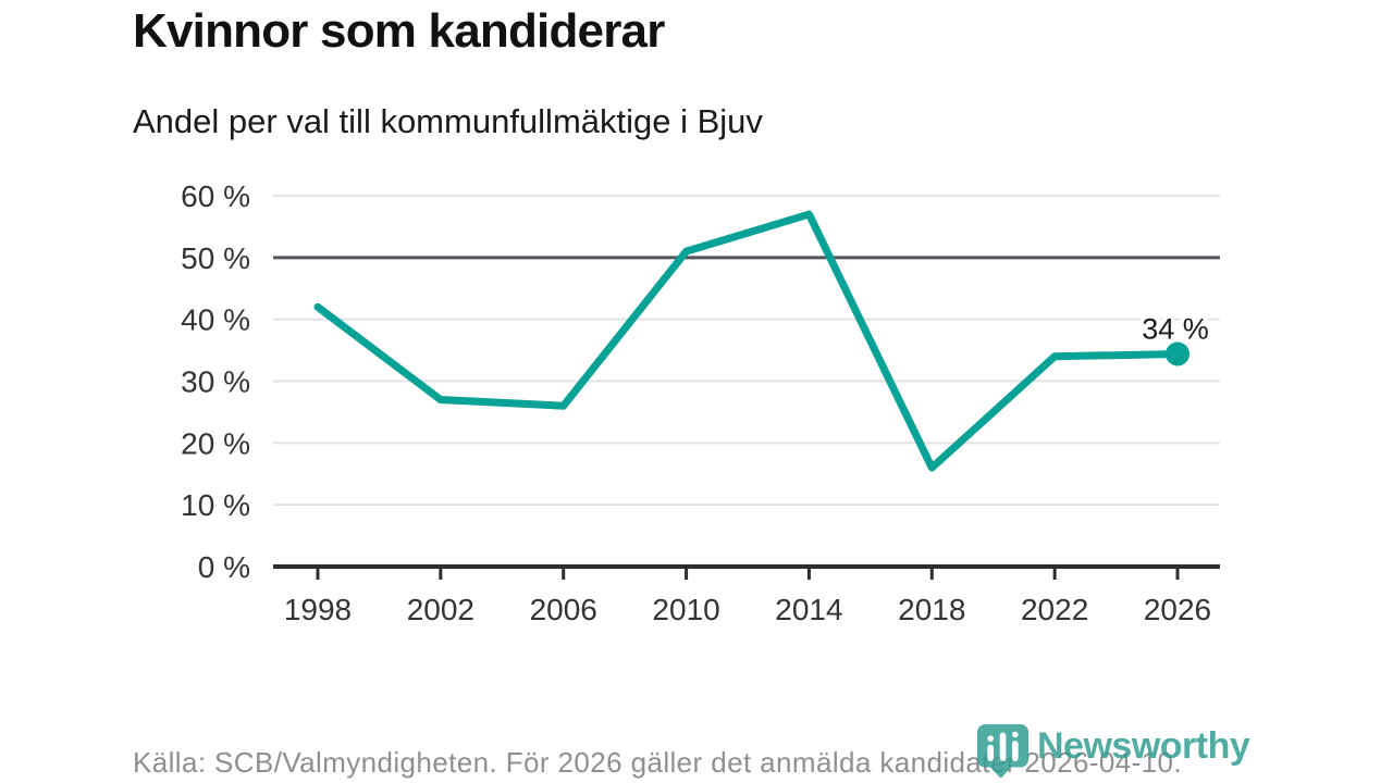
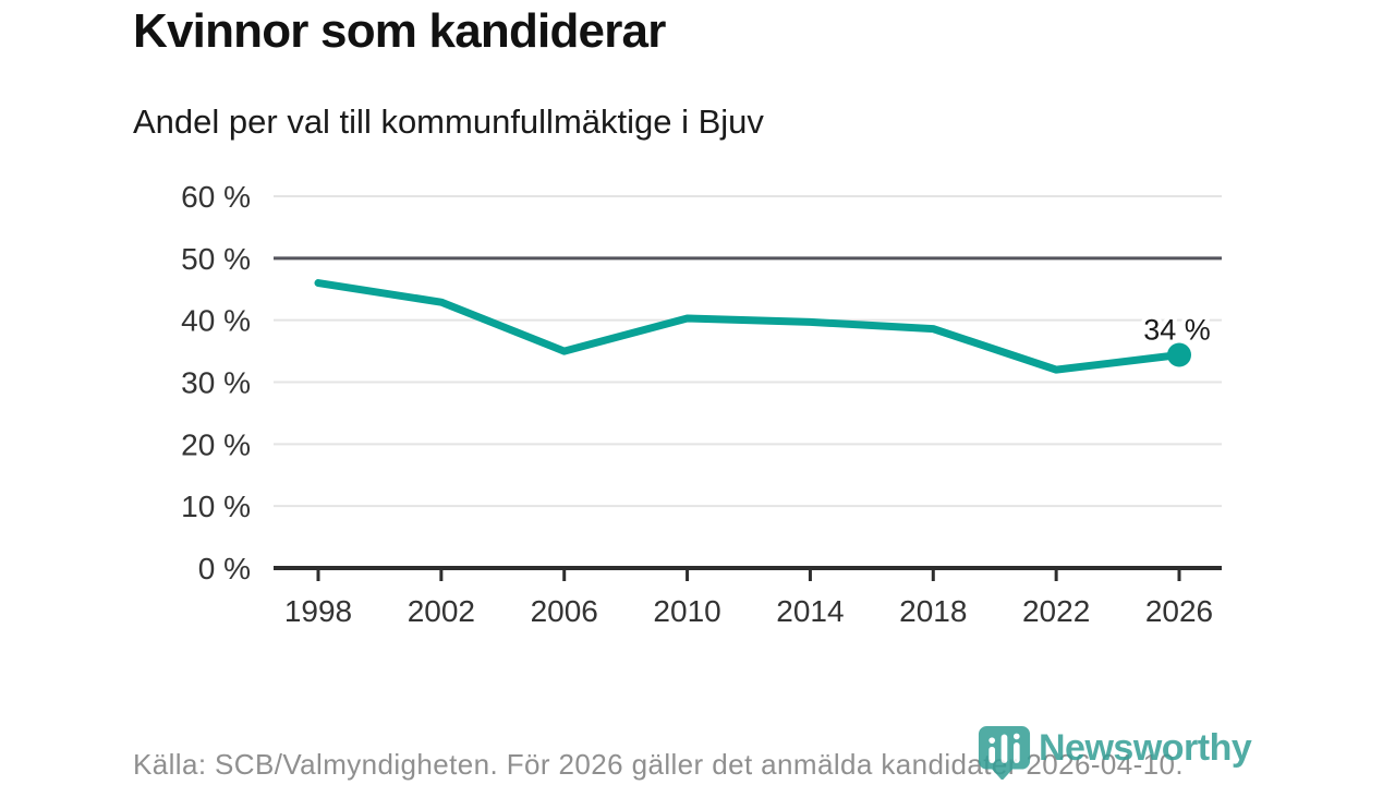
1998: 42% -> 46%
2002: 27% -> 43%
2006: 26% -> 35%
2010: 51% -> 40%
2014: 57% -> 40%
2018: 16% -> 39%
2022: 34% -> 32%
